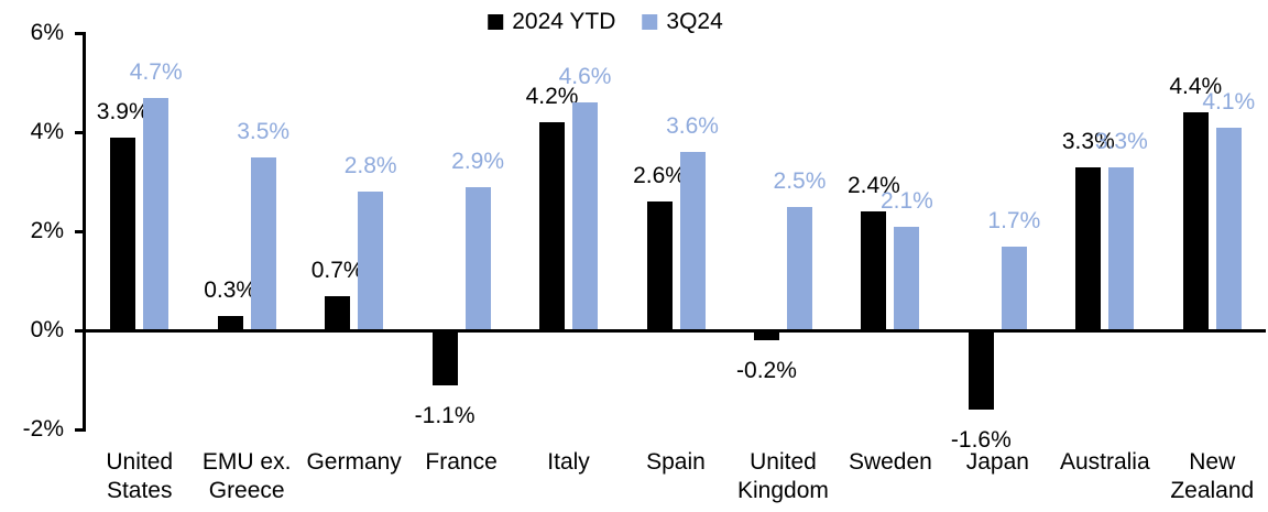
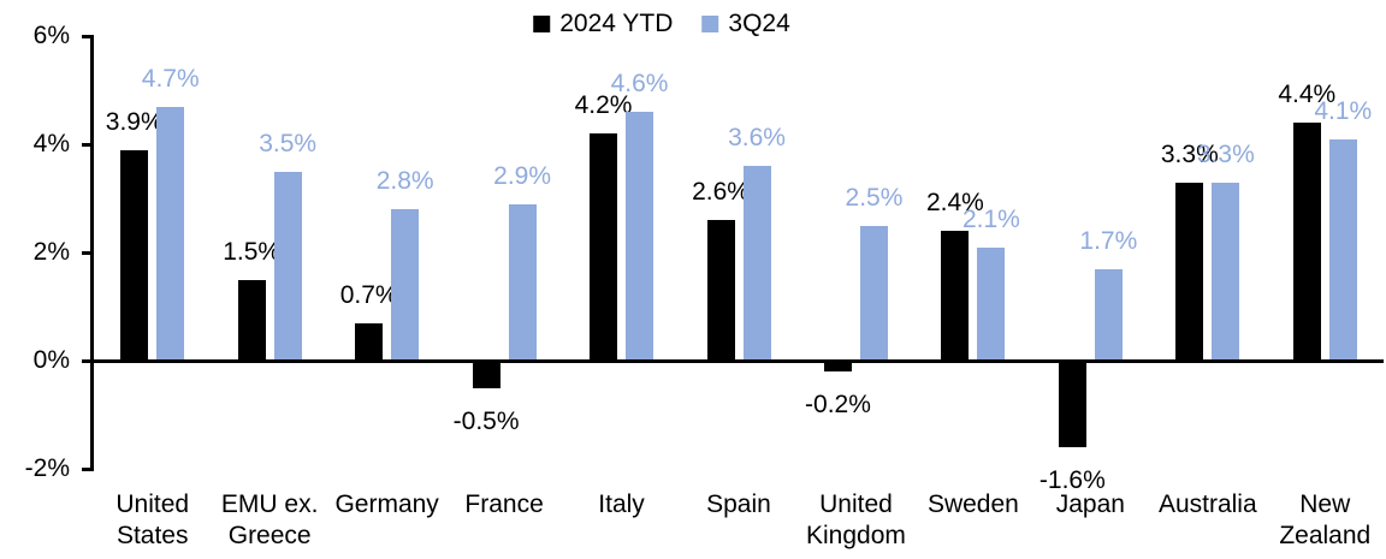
2024 YTD/EMU ex. Greece: 0.3% -> 1.5%
2024 YTD/France: -1.1% -> -0.5%
